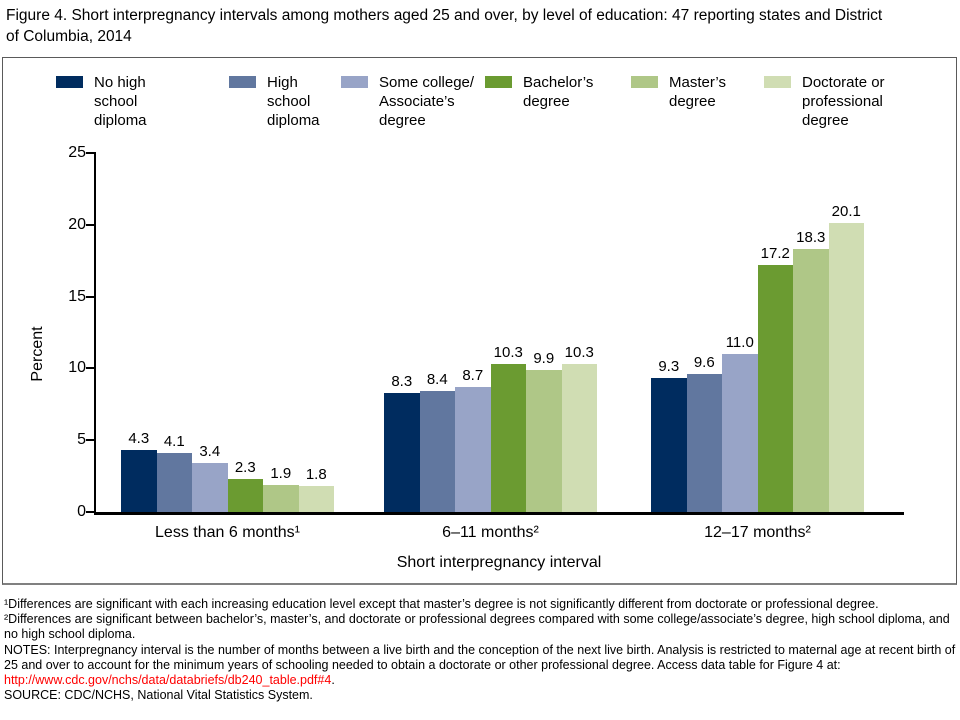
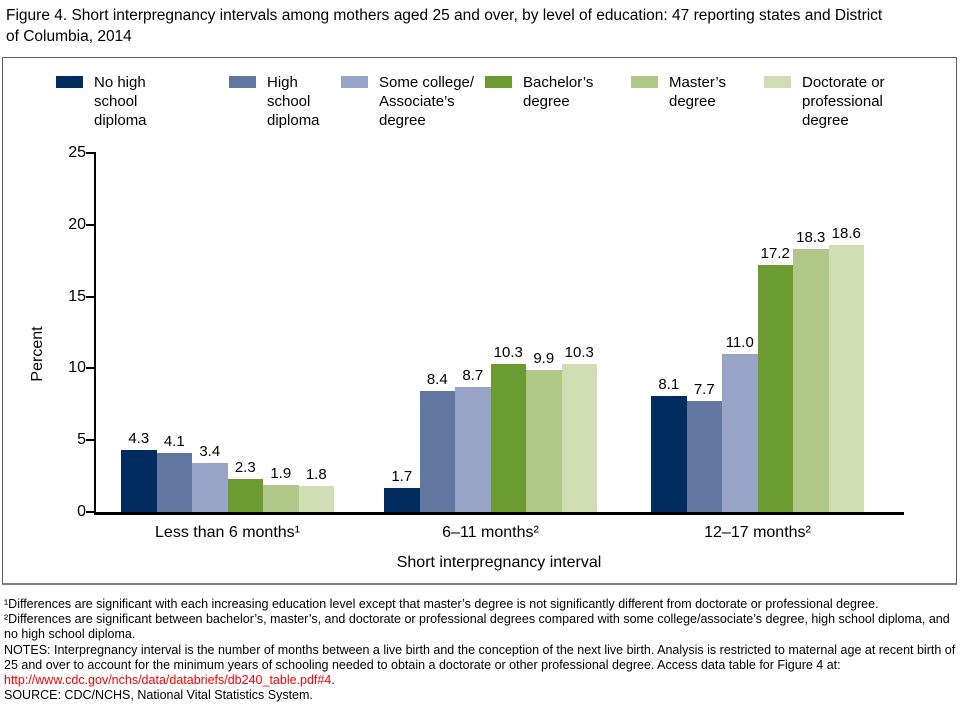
No high school diploma/6–11 months²: 8.3 -> 1.7
No high school diploma/12–17 months²: 9.3 -> 8.1
High school diploma/12–17 months²: 9.6 -> 7.7
Doctorate or professional degree/12–17 months²: 20.1 -> 18.6
